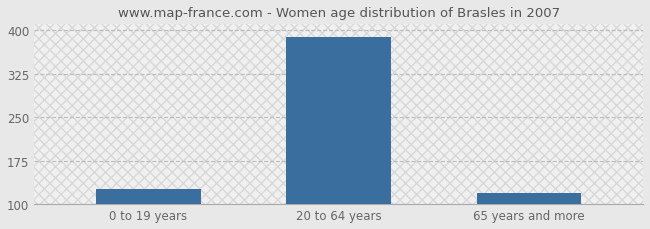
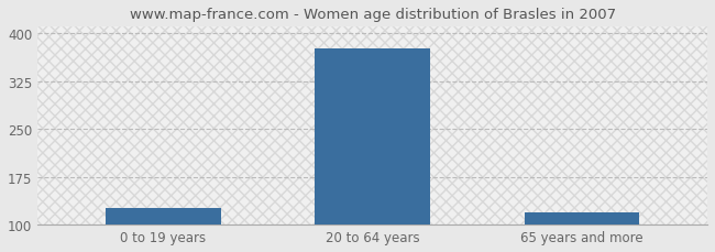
20 to 64 years: 388 -> 376
